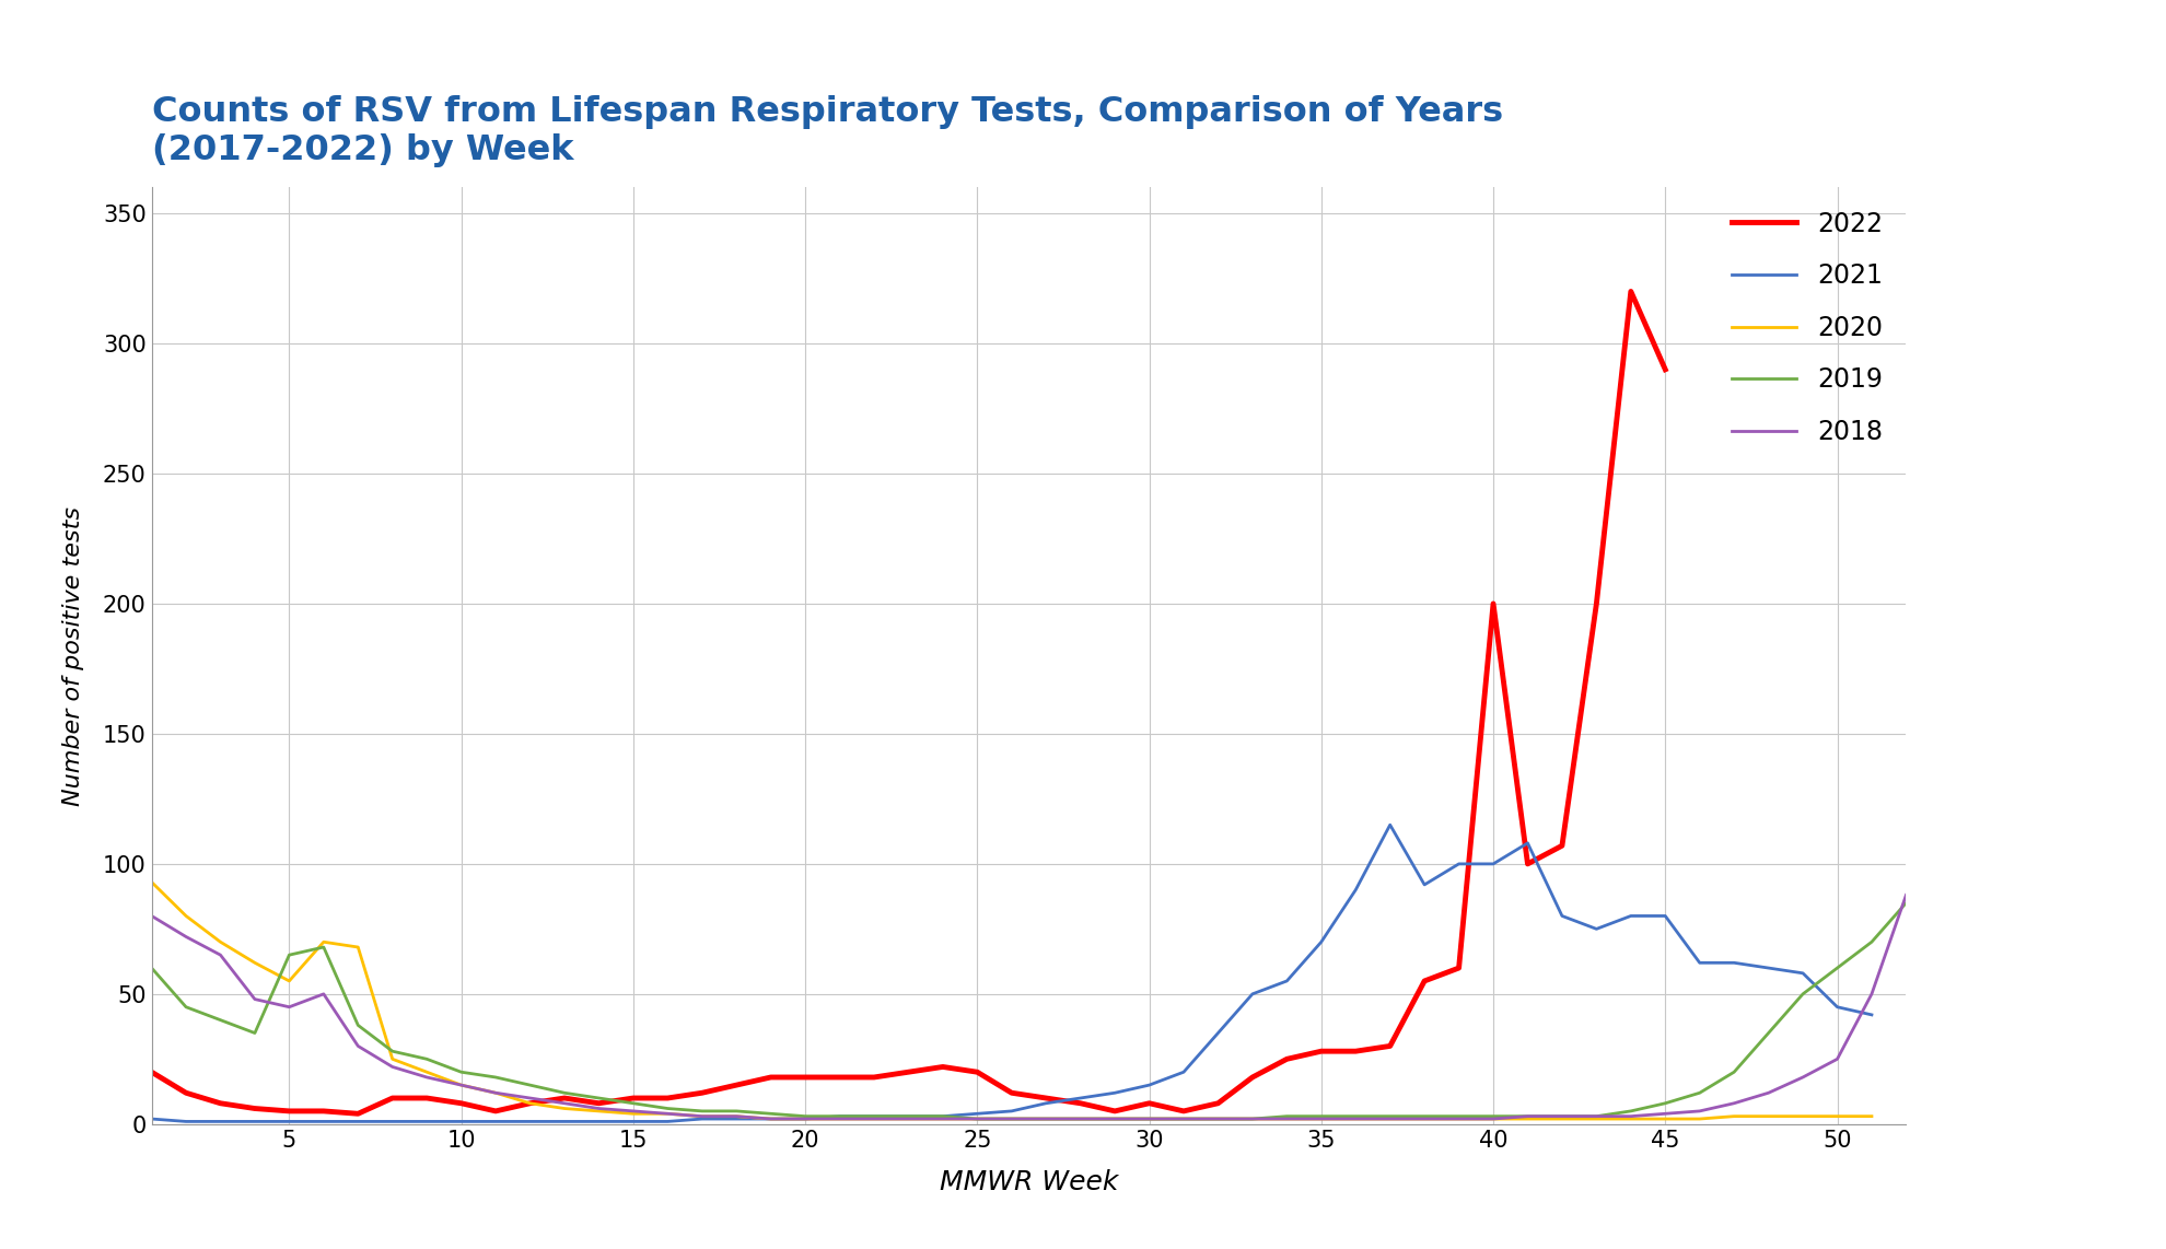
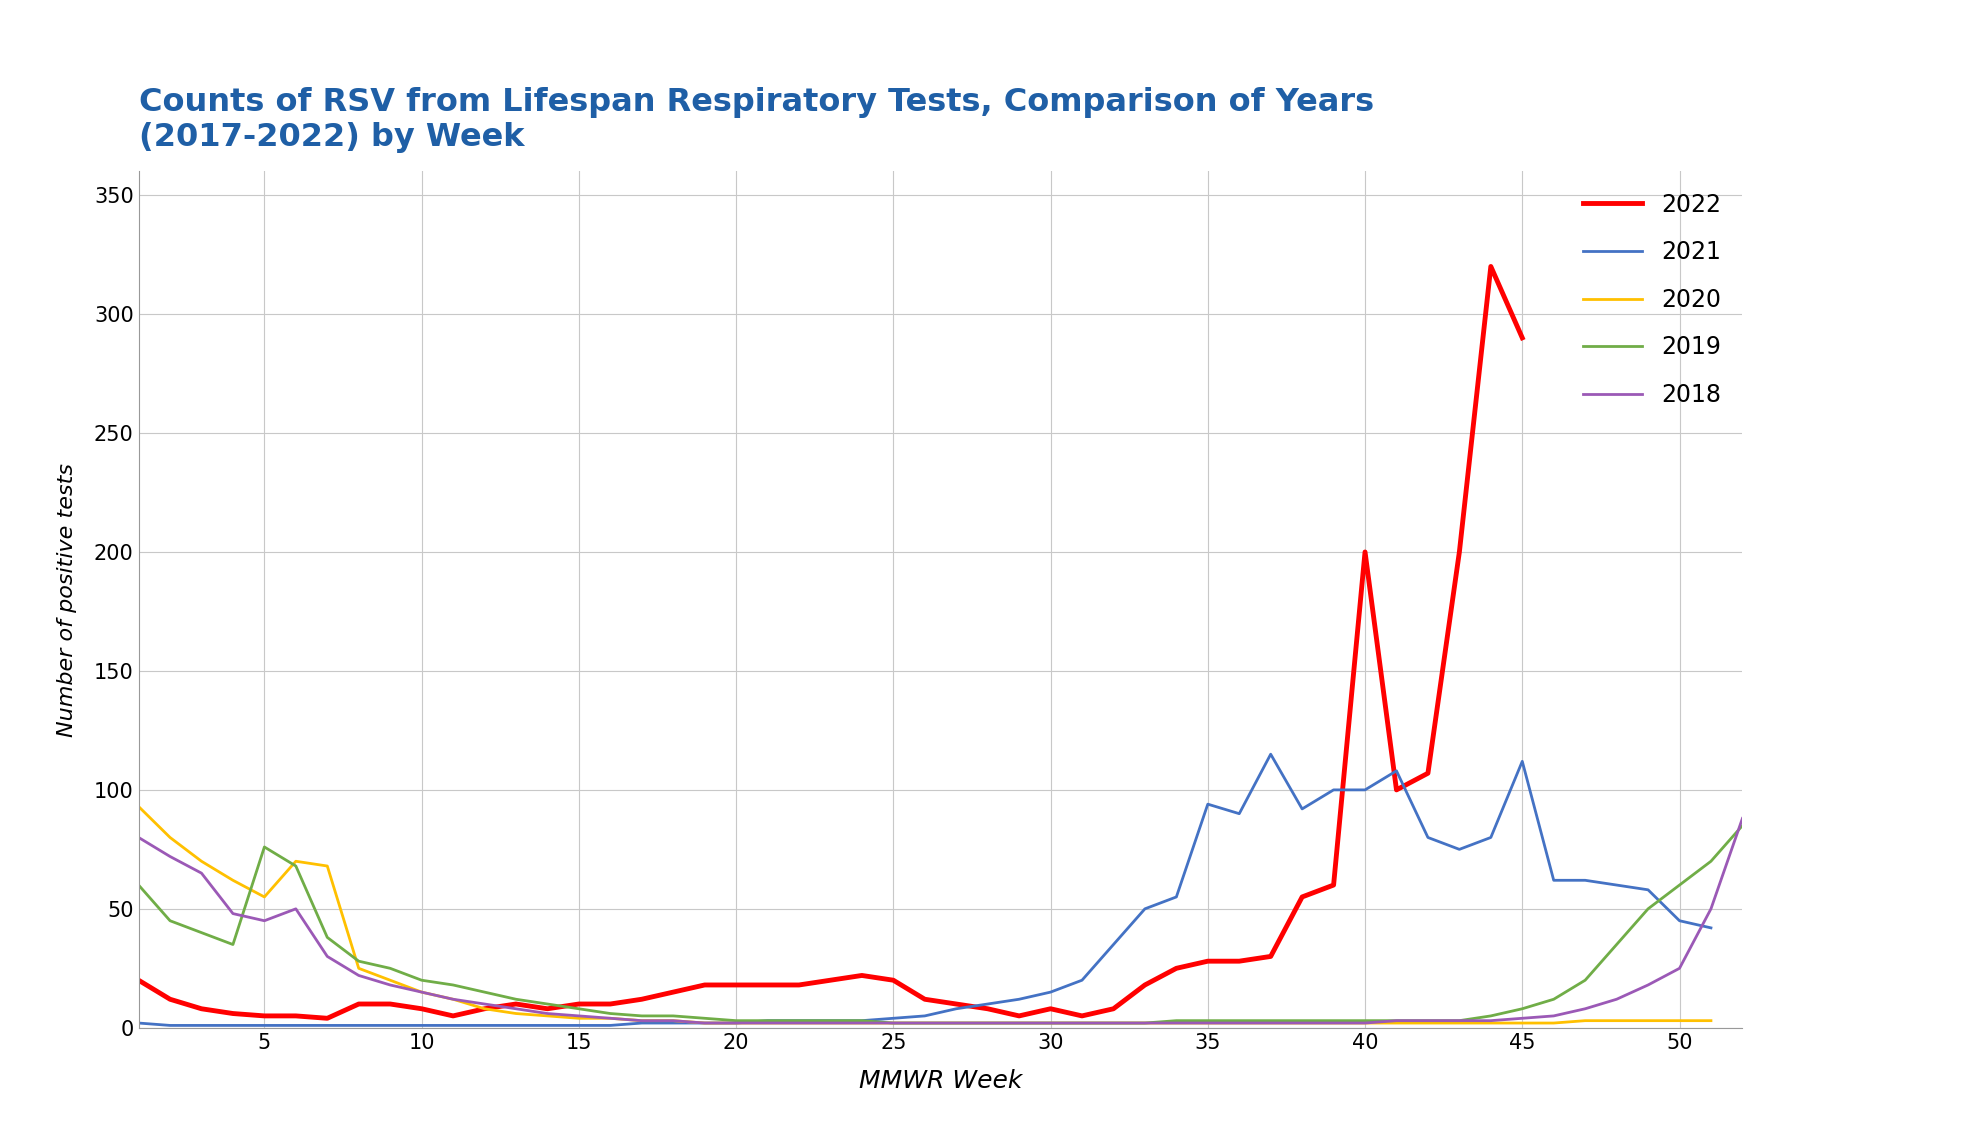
2019/5: 65 -> 76
2021/35: 70 -> 94
2021/45: 80 -> 112
